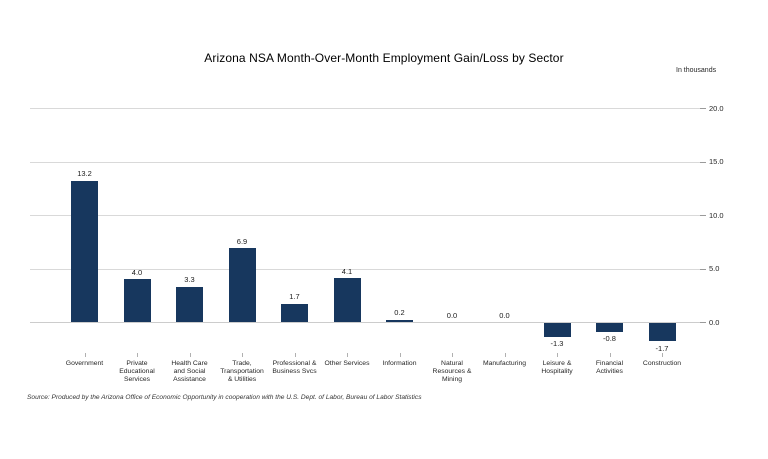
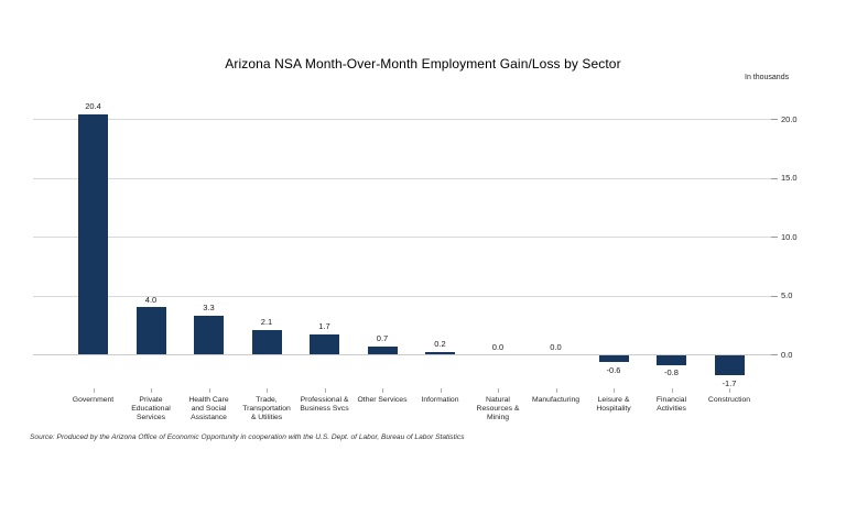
Government: 13.2 -> 20.4
Trade, Transportation & Utilities: 6.9 -> 2.1
Other Services: 4.1 -> 0.7
Leisure & Hospitality: -1.3 -> -0.6
